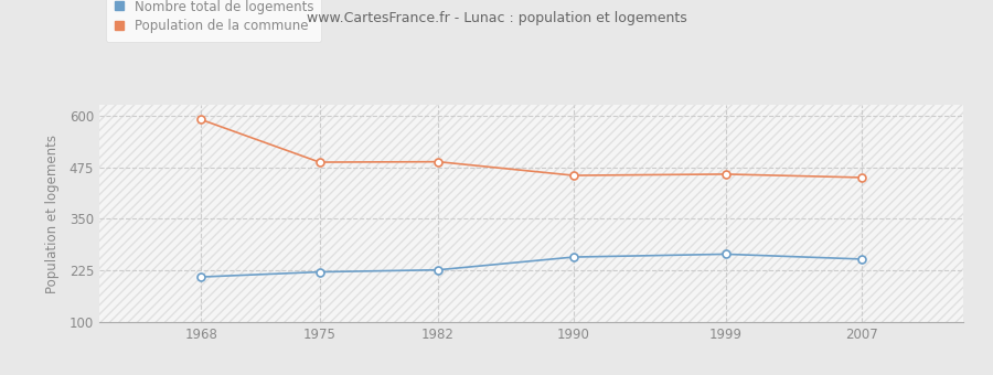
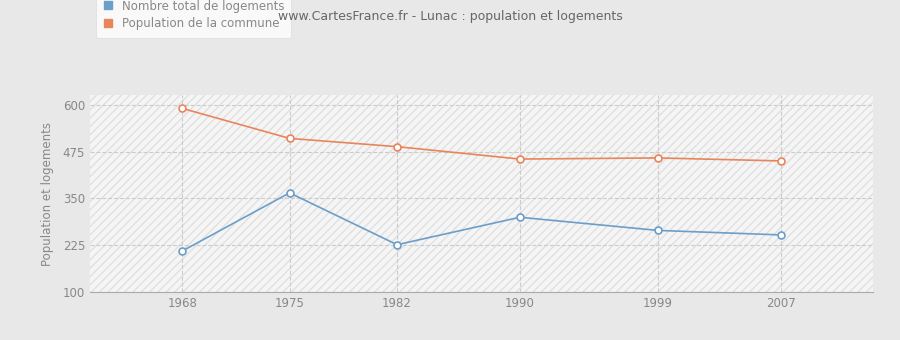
Nombre total de logements/1975: 222 -> 365
Population de la commune/1975: 487 -> 510
Nombre total de logements/1990: 258 -> 300
